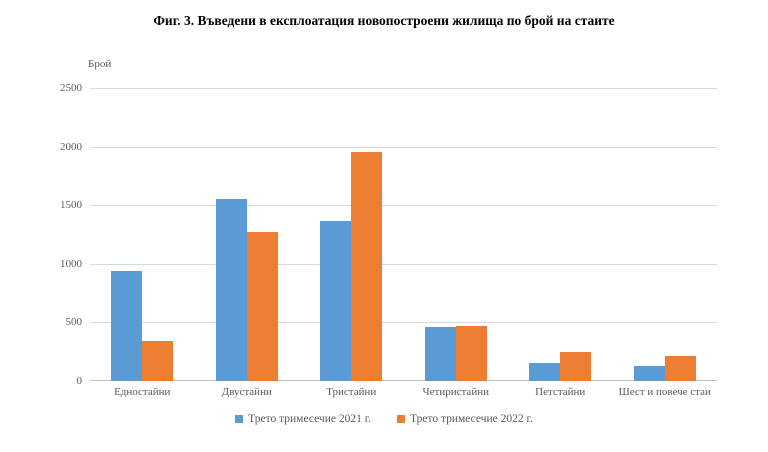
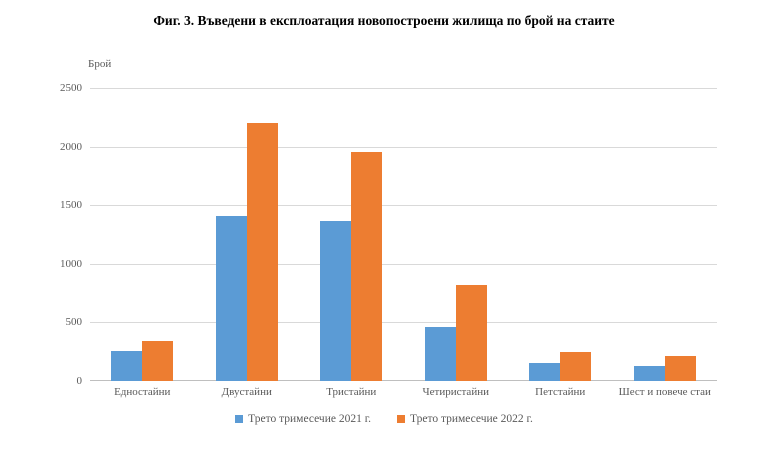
Трето тримесечие 2021 г./Едностайни: 940 -> 260
Трето тримесечие 2021 г./Двустайни: 1550 -> 1410
Трето тримесечие 2022 г./Двустайни: 1270 -> 2200
Трето тримесечие 2022 г./Четиристайни: 470 -> 820
